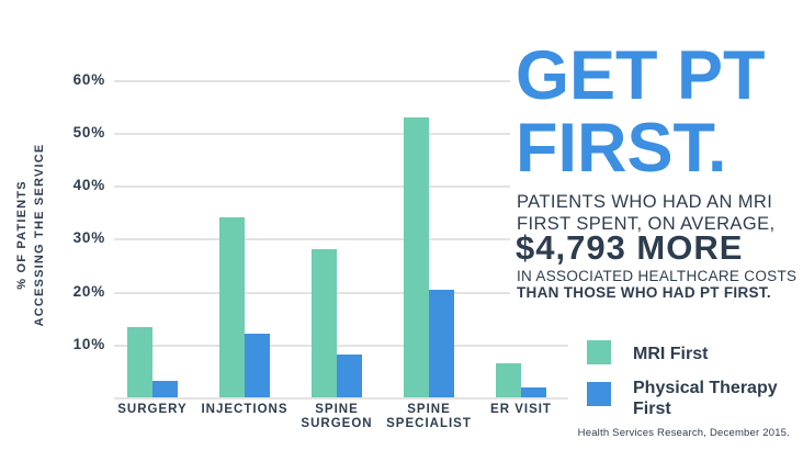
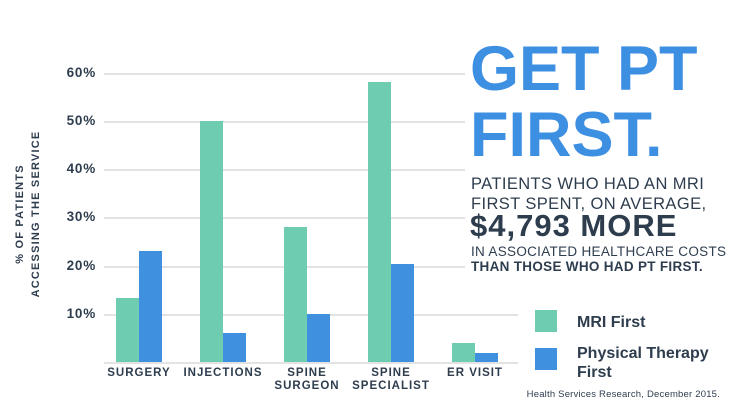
Physical Therapy First/SURGERY: 3% -> 23%
MRI First/INJECTIONS: 34% -> 50%
Physical Therapy First/INJECTIONS: 12% -> 6%
Physical Therapy First/SPINE SURGEON: 8% -> 10%
MRI First/SPINE SPECIALIST: 53% -> 58%
MRI First/ER VISIT: 6% -> 4%
